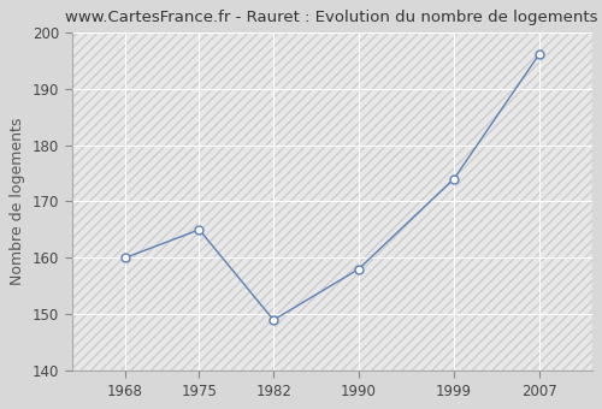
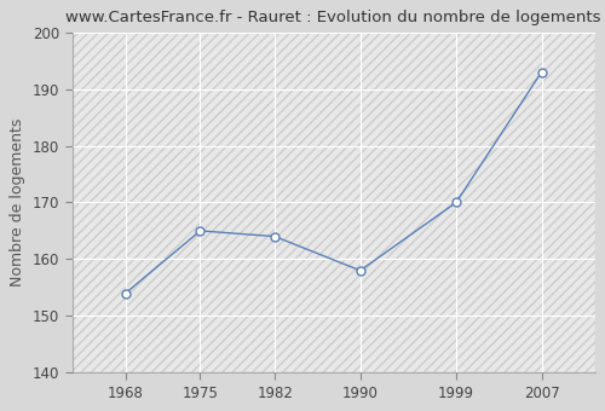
1968: 160 -> 154
1982: 149 -> 164
1999: 174 -> 170
2007: 196 -> 193
